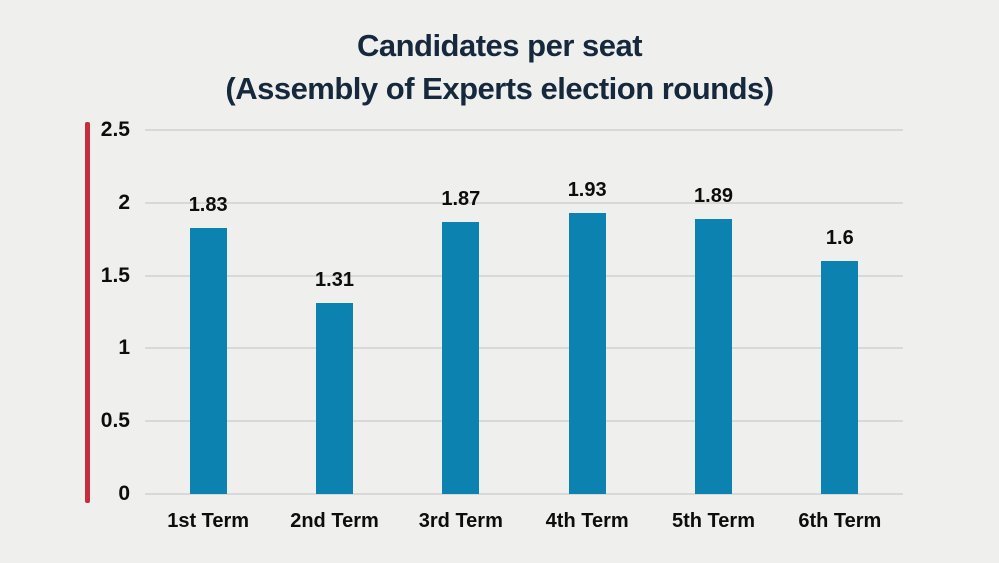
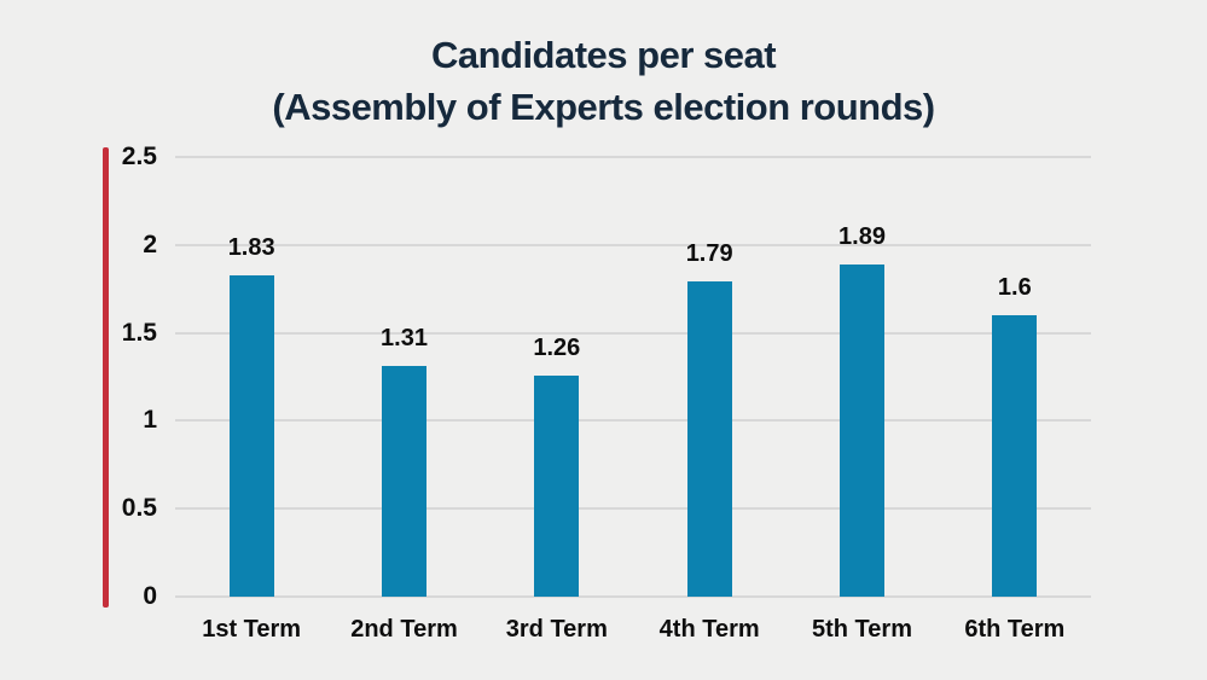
3rd Term: 1.87 -> 1.26
4th Term: 1.93 -> 1.79
